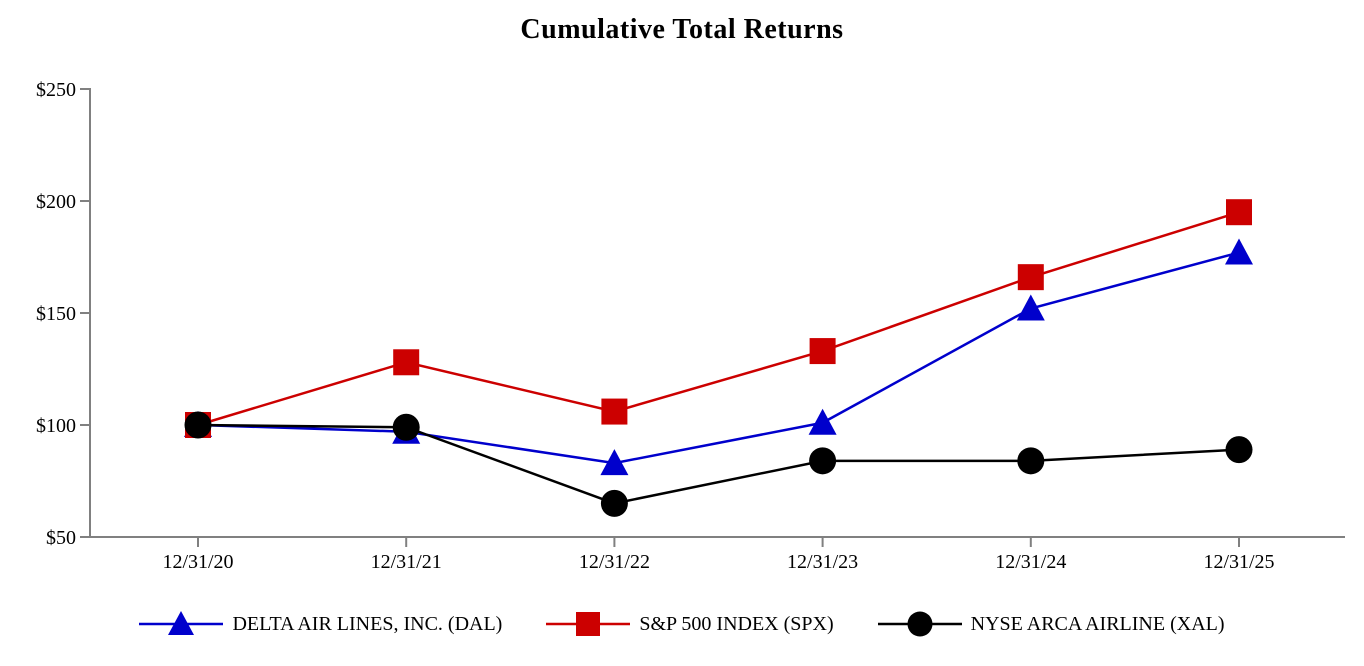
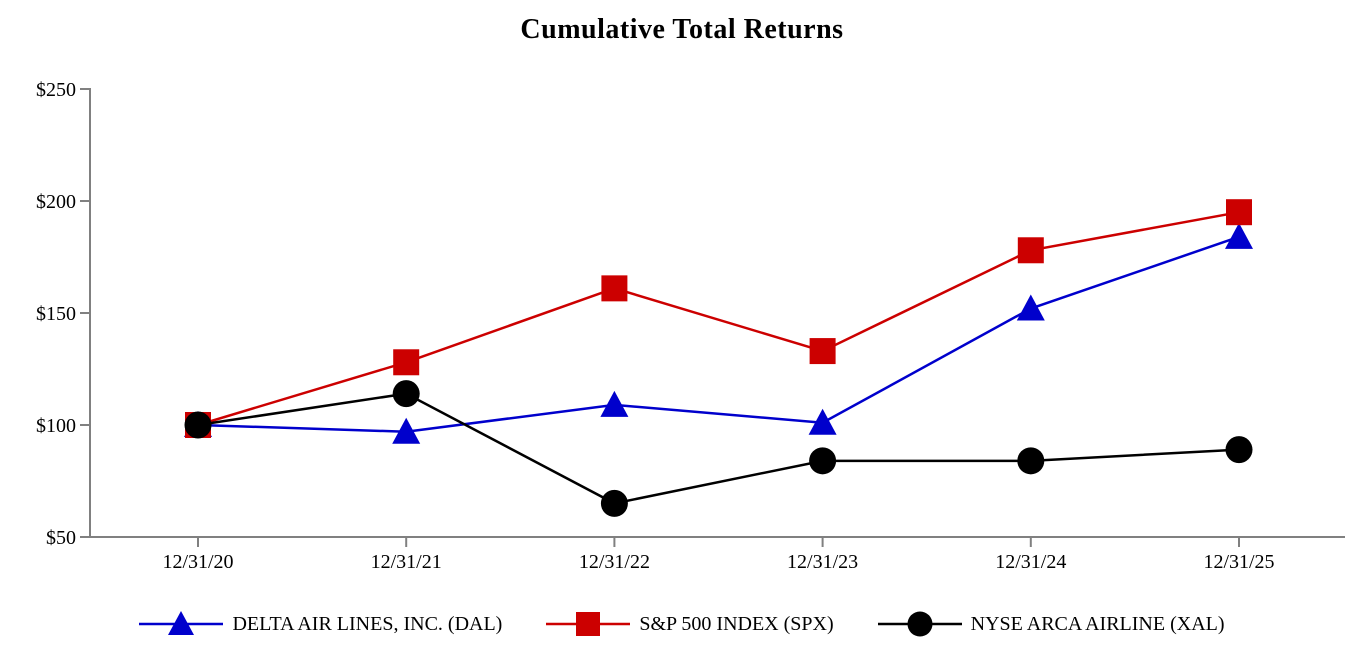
NYSE ARCA AIRLINE (XAL)/12/31/21: $99 -> $114
DELTA AIR LINES, INC. (DAL)/12/31/22: $83 -> $109
S&P 500 INDEX (SPX)/12/31/22: $106 -> $161
S&P 500 INDEX (SPX)/12/31/24: $166 -> $178
DELTA AIR LINES, INC. (DAL)/12/31/25: $177 -> $184
